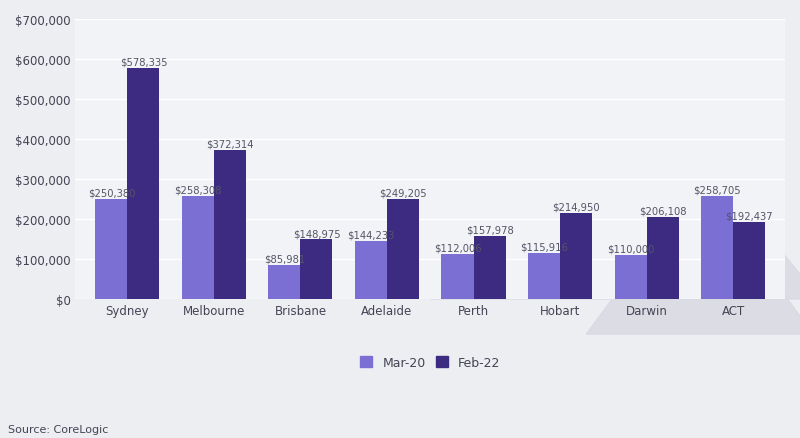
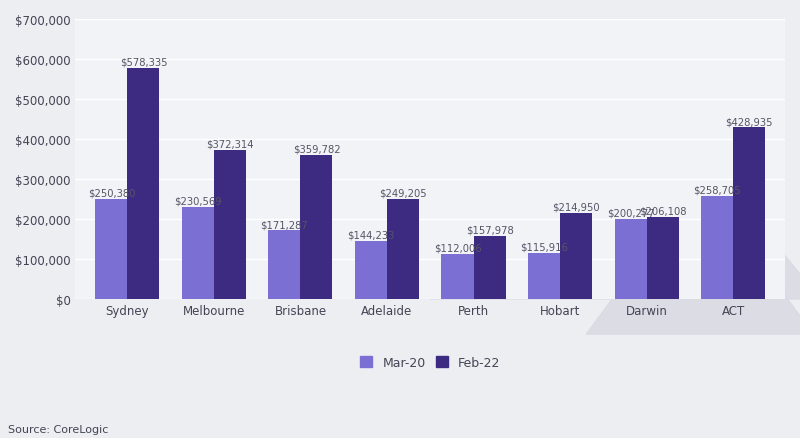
Mar-20/Melbourne: $258,308 -> $230,569
Mar-20/Brisbane: $85,981 -> $171,287
Feb-22/Brisbane: $148,975 -> $359,782
Mar-20/Darwin: $110,000 -> $200,000
Feb-22/ACT: $192,437 -> $428,935
